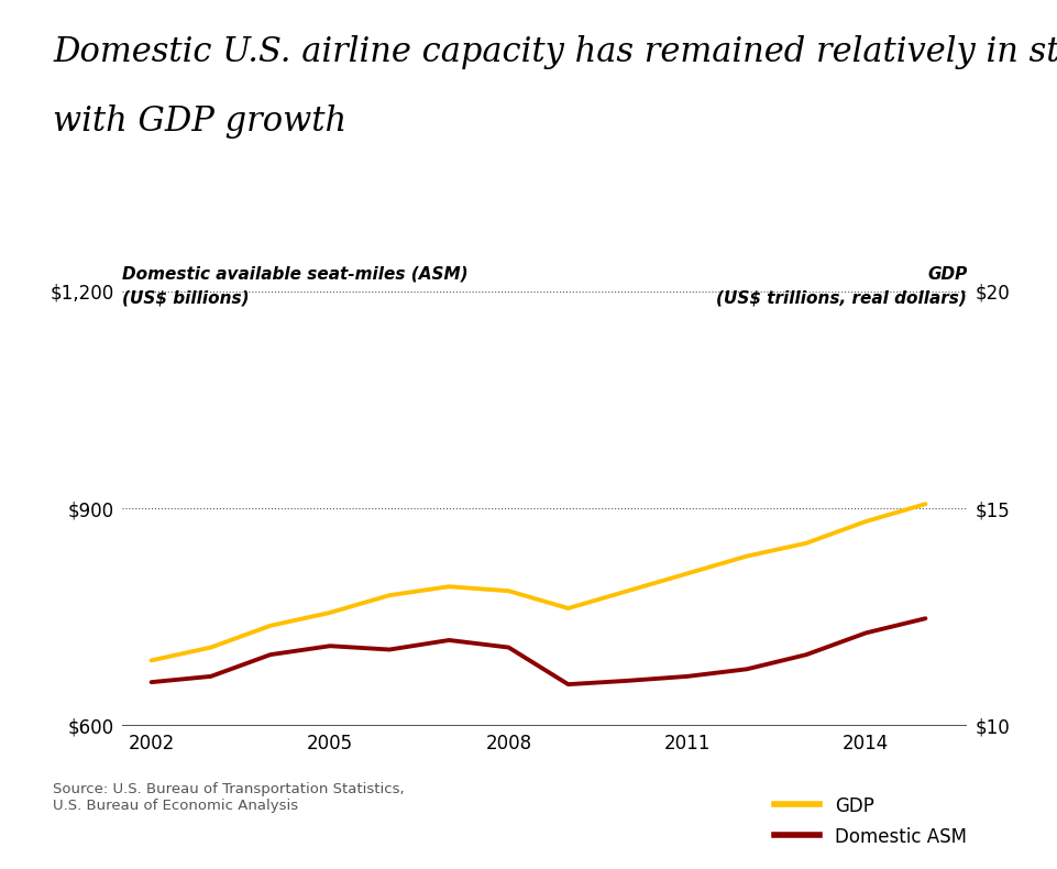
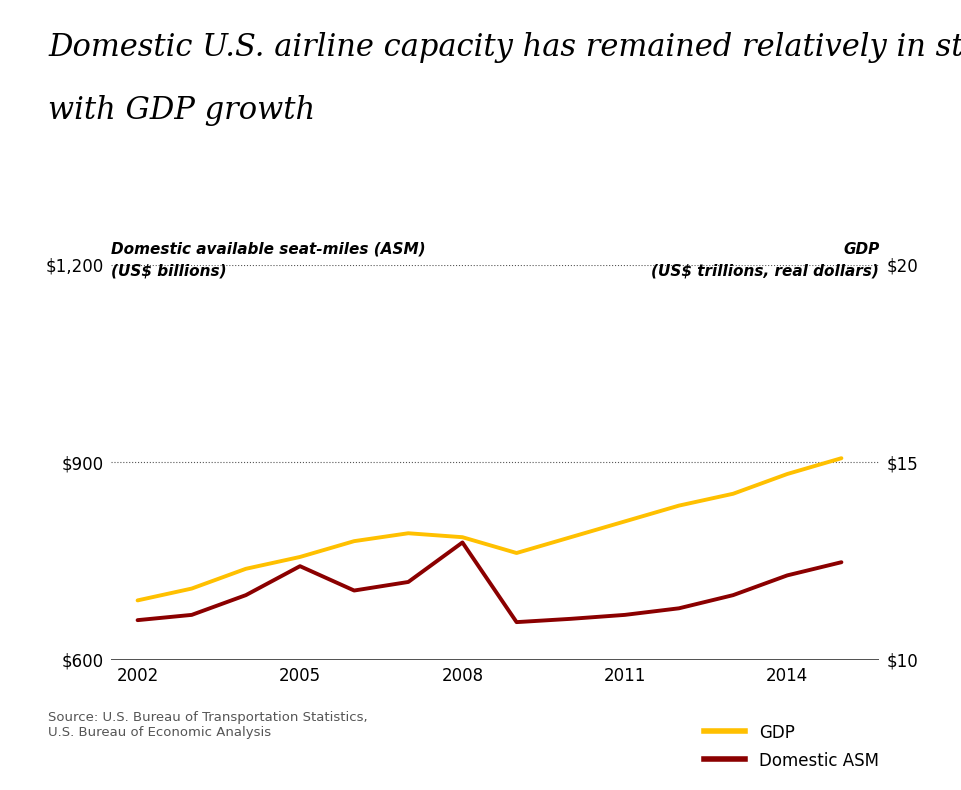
Domestic ASM/2005: $710 -> $742
Domestic ASM/2008: $708 -> $778
